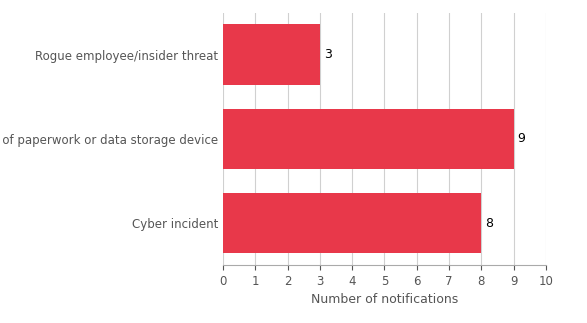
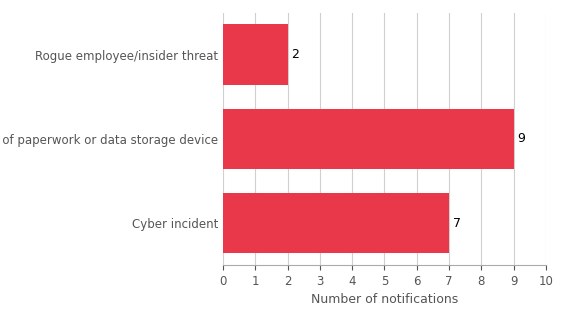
Rogue employee/insider threat: 3 -> 2
Cyber incident: 8 -> 7
